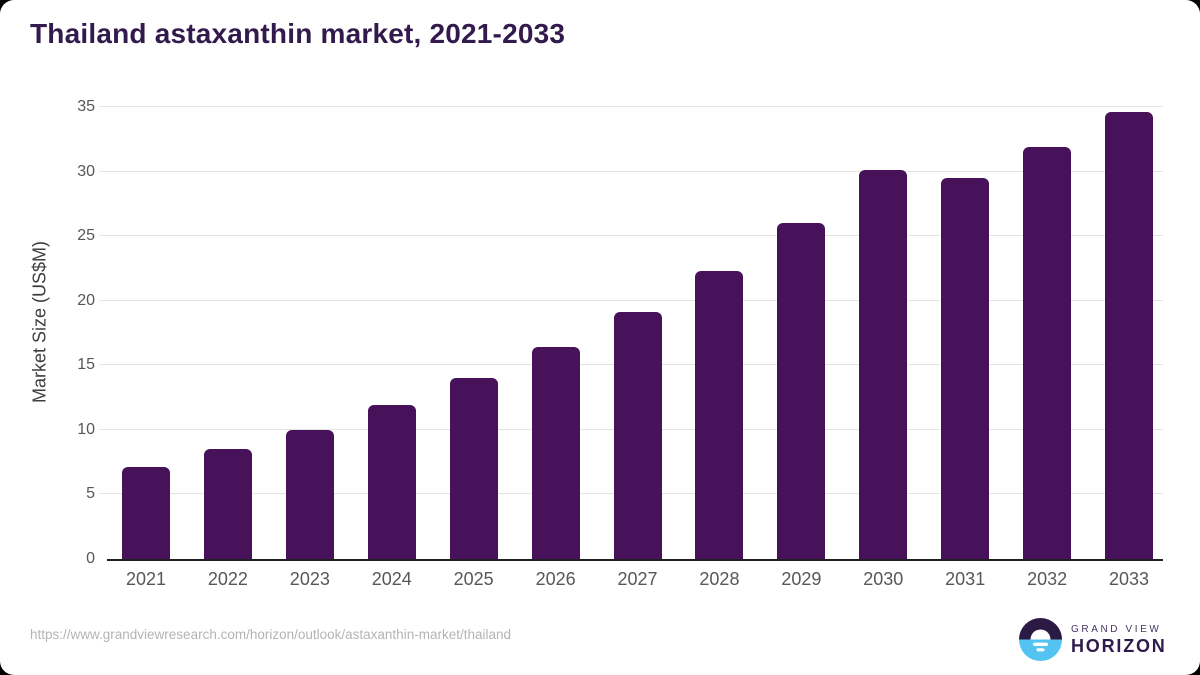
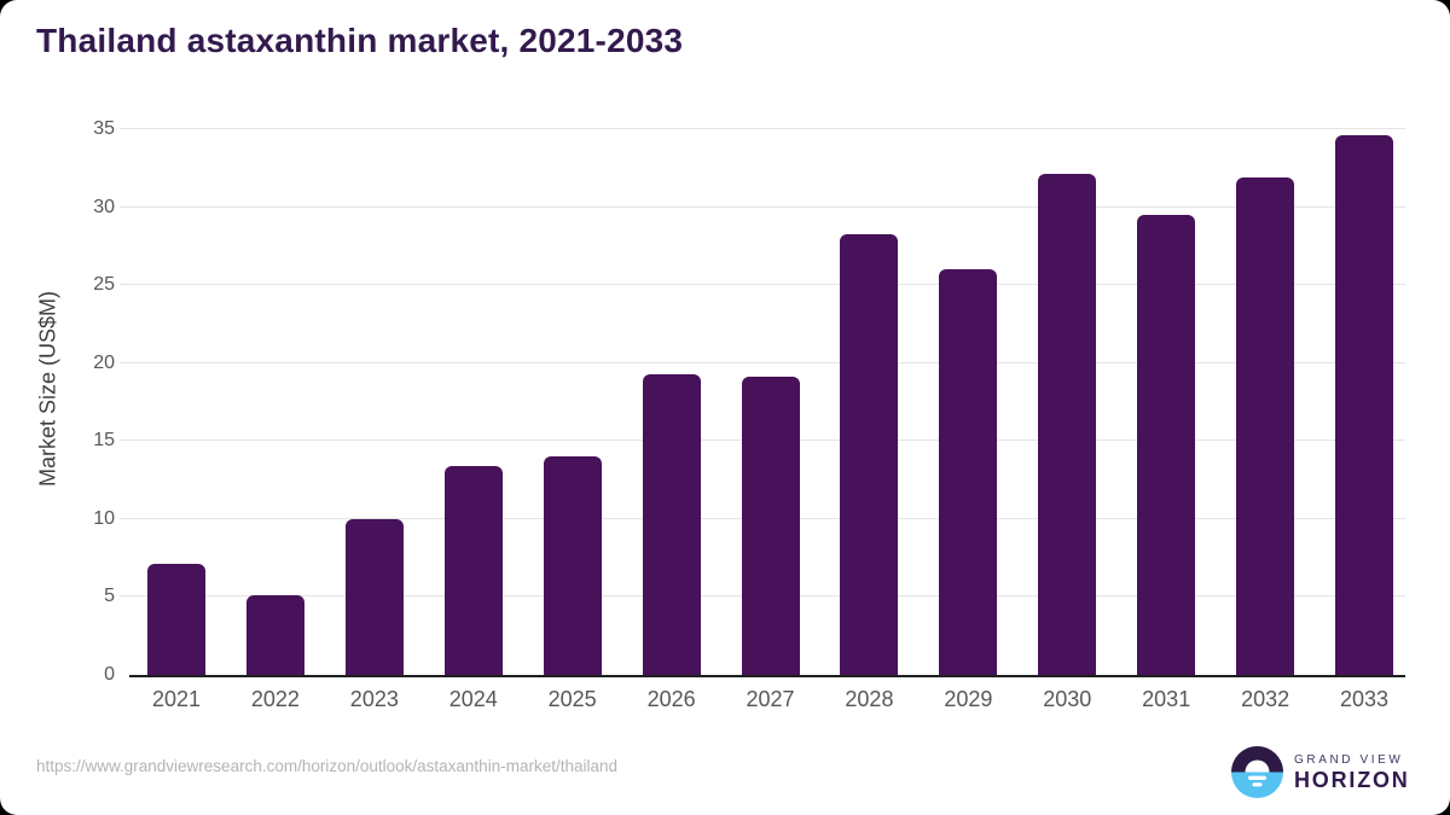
2022: 8.5 -> 5.1
2024: 11.9 -> 13.4
2026: 16.4 -> 19.3
2028: 22.3 -> 28.3
2030: 30.1 -> 32.1
